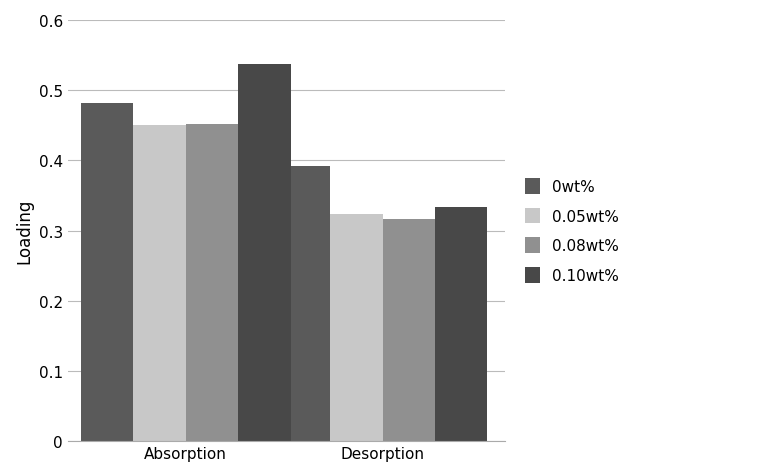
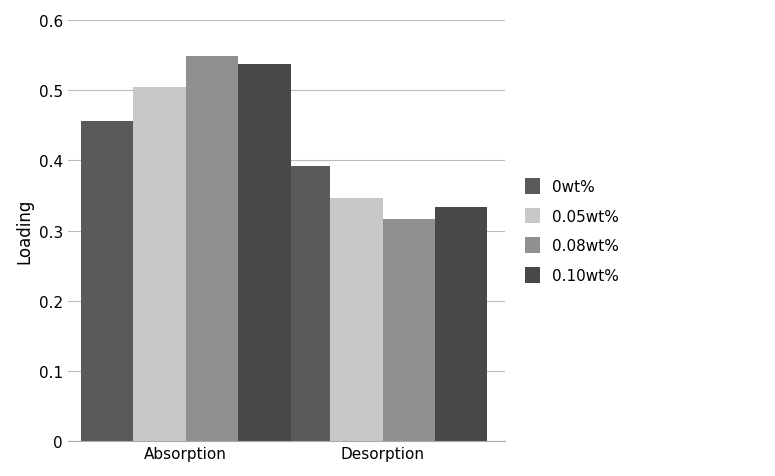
0wt%/Absorption: 0.482 -> 0.456
0.05wt%/Absorption: 0.450 -> 0.505
0.08wt%/Absorption: 0.452 -> 0.549
0.05wt%/Desorption: 0.324 -> 0.347
